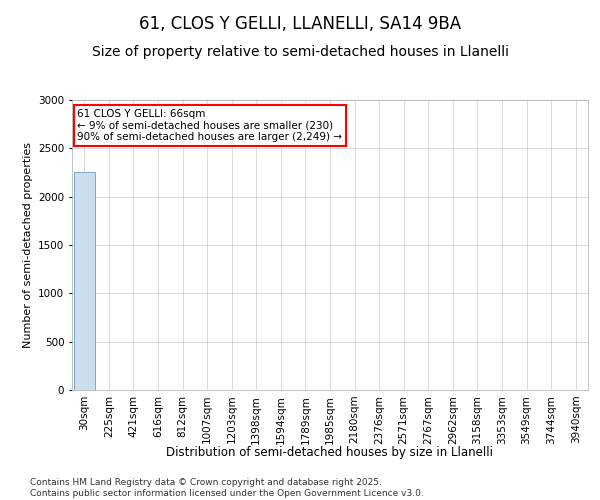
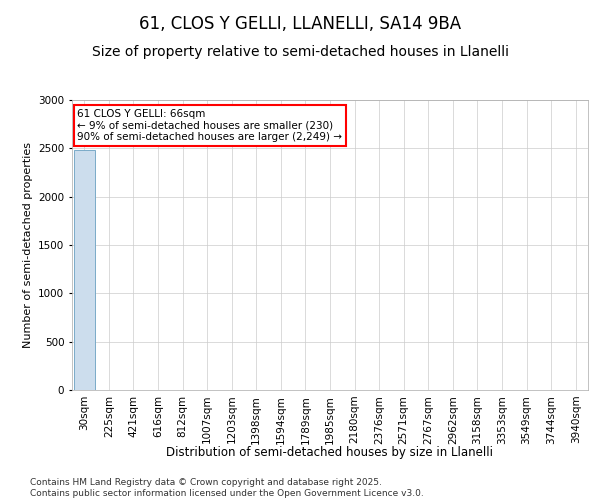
30sqm: 2260 -> 2480
